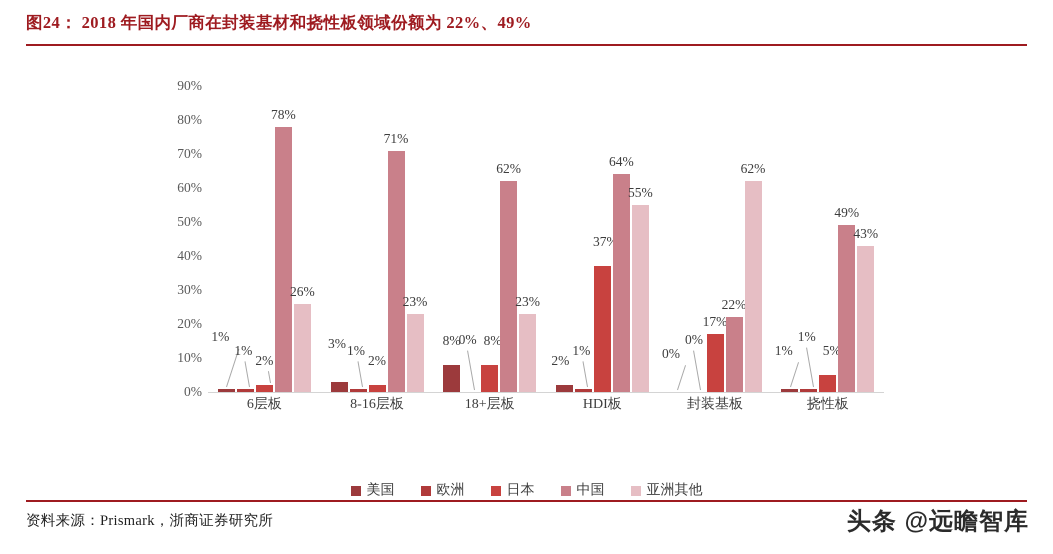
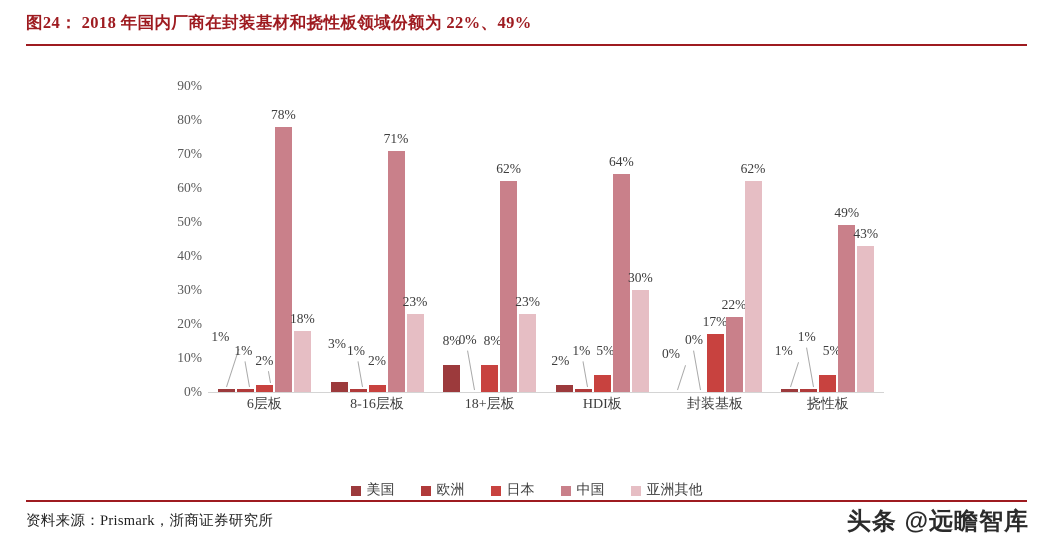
亚洲其他/6层板: 26% -> 18%
日本/HDI板: 37% -> 5%
亚洲其他/HDI板: 55% -> 30%
